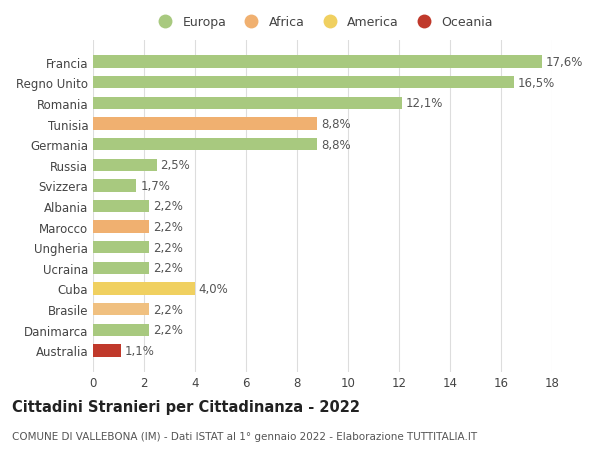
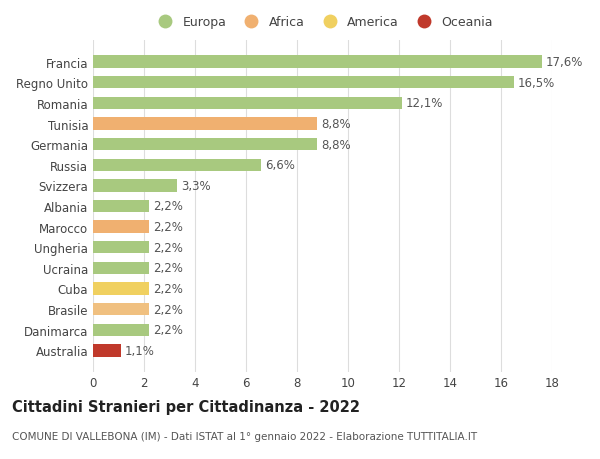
Russia: 2,5% -> 6,6%
Svizzera: 1,7% -> 3,3%
Cuba: 4,0% -> 2,2%
